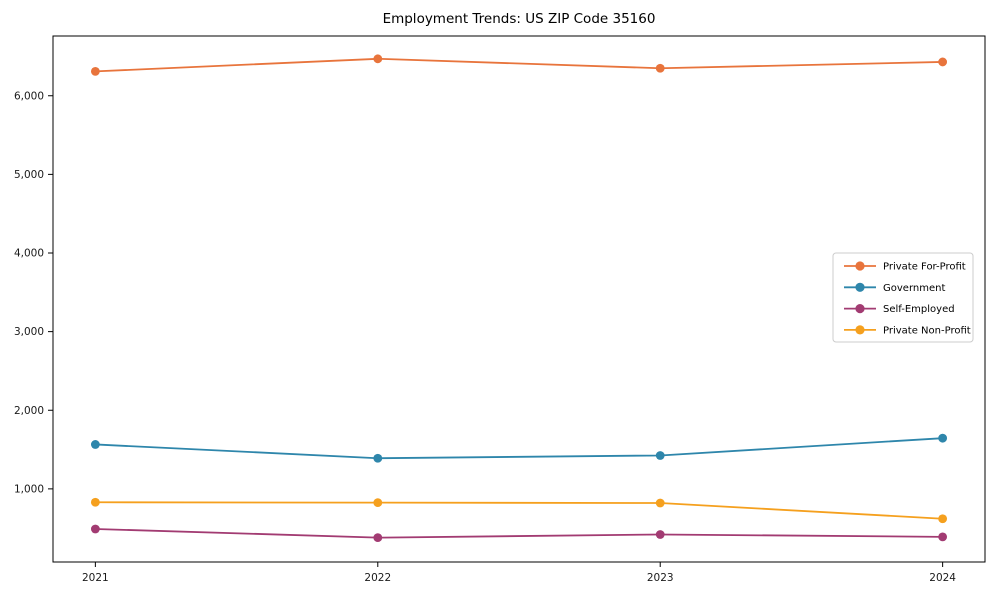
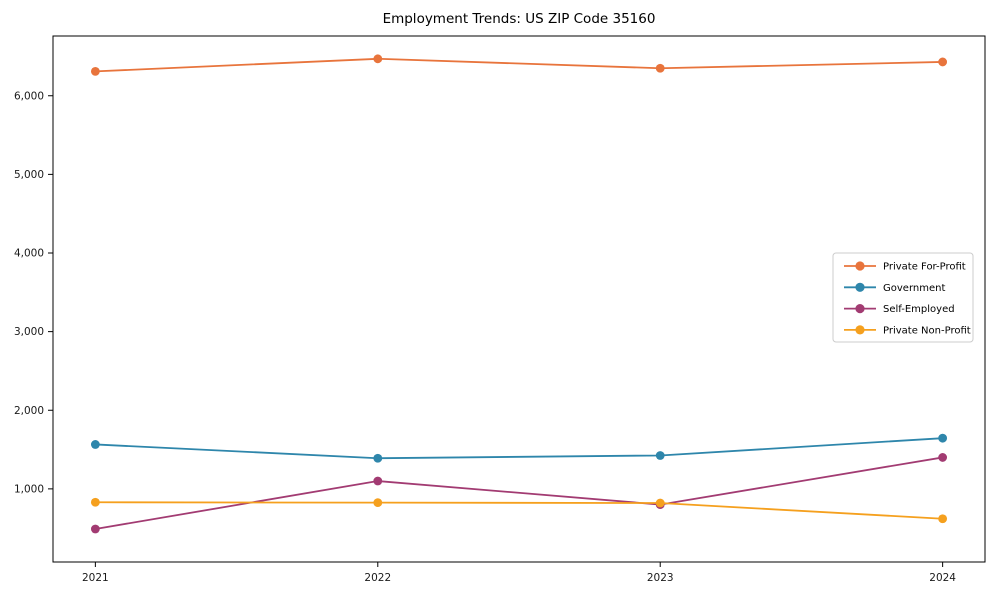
Self-Employed/2022: 400 -> 1100
Self-Employed/2023: 400 -> 800
Self-Employed/2024: 400 -> 1400
